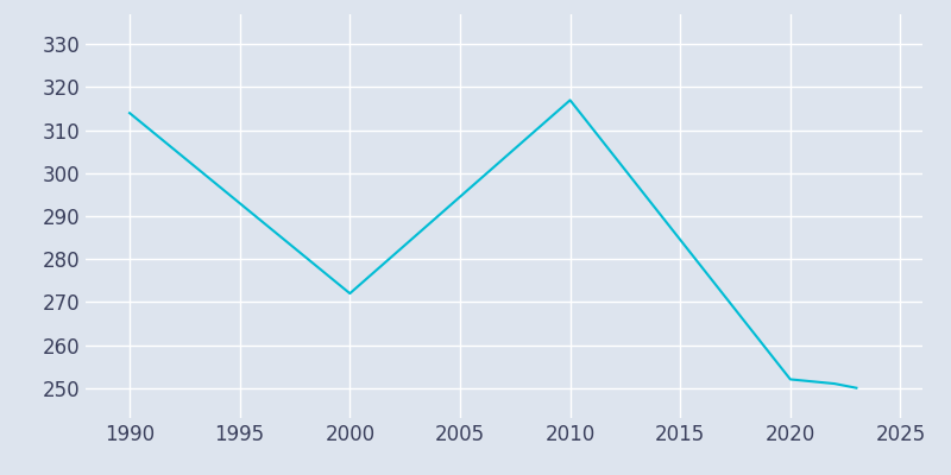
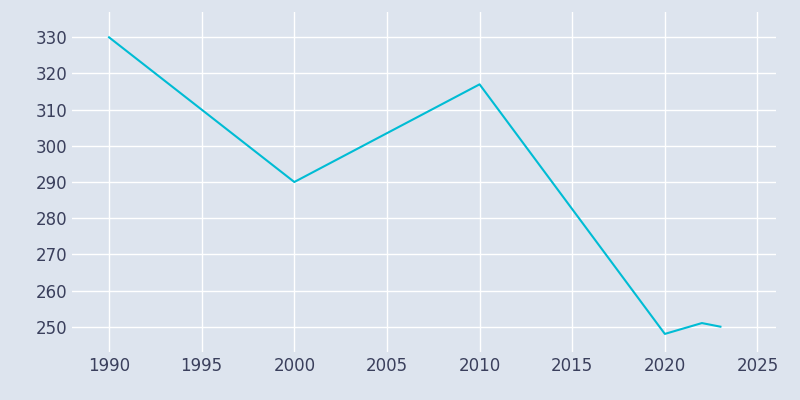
1990: 314 -> 330
2000: 272 -> 290
2020: 252 -> 248
